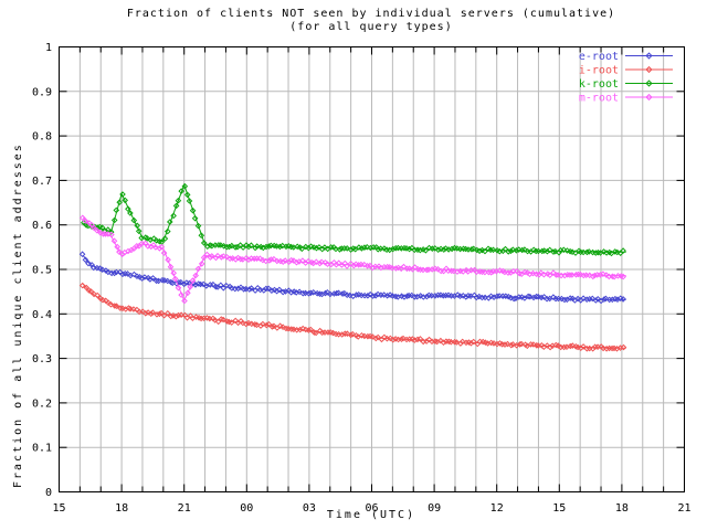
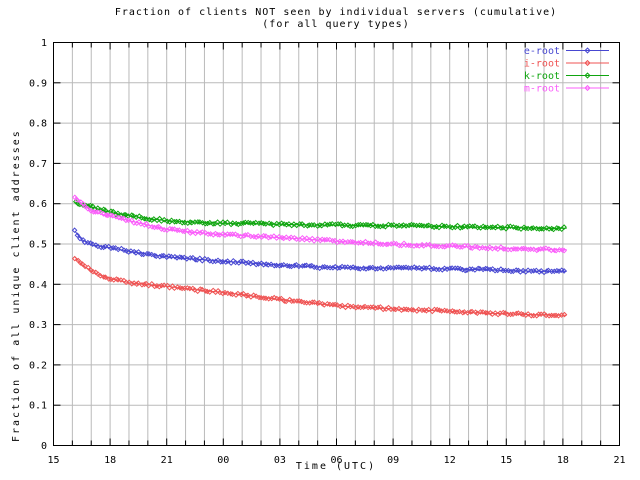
k-root/18: 0.67 -> 0.58
m-root/18: 0.53 -> 0.57
k-root/21: 0.69 -> 0.56
m-root/21: 0.43 -> 0.54
